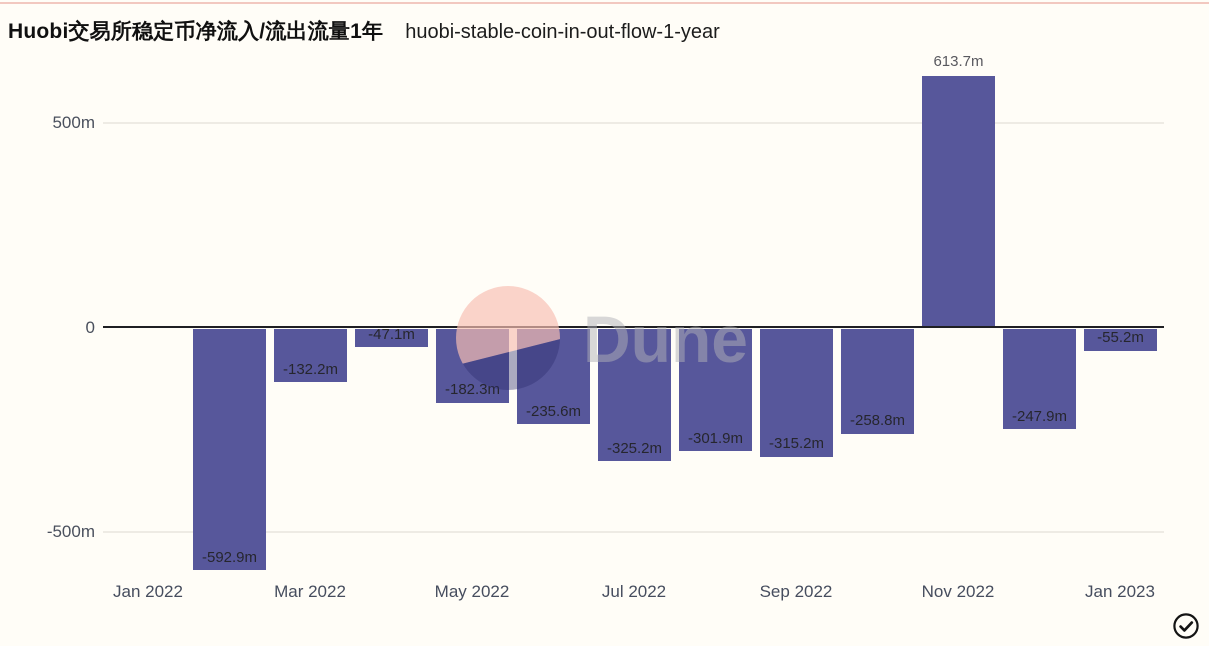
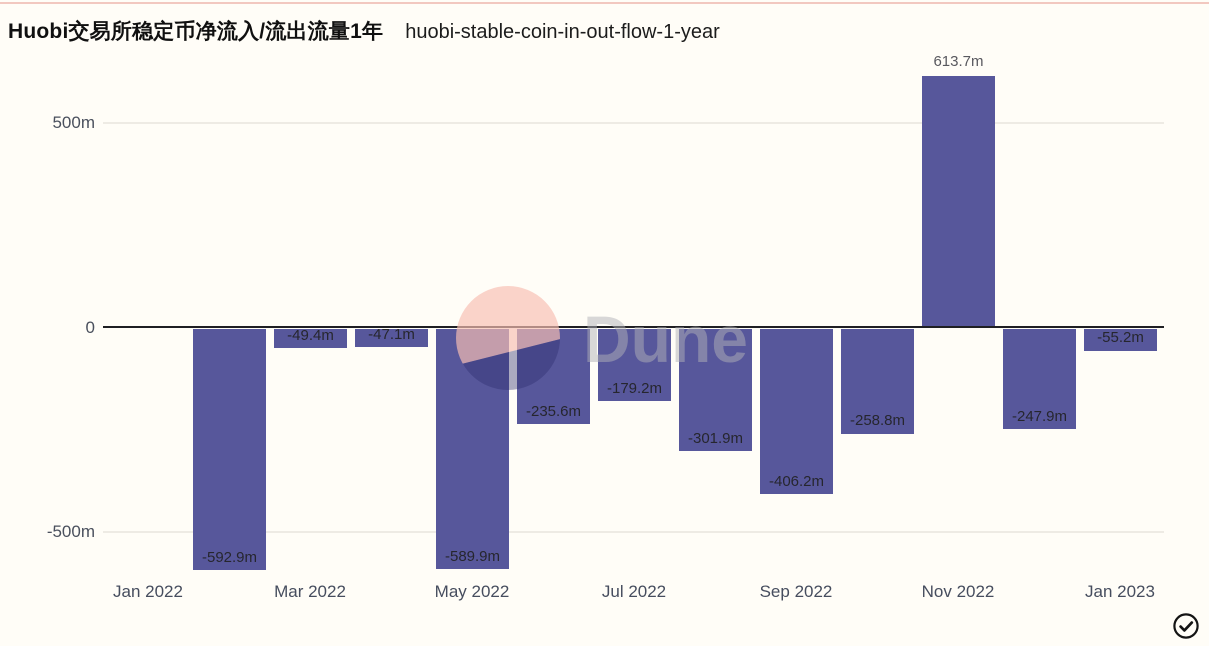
Mar 2022: -132.2m -> -49.4m
May 2022: -182.3m -> -589.9m
Jul 2022: -325.2m -> -179.2m
Sep 2022: -315.2m -> -406.2m
